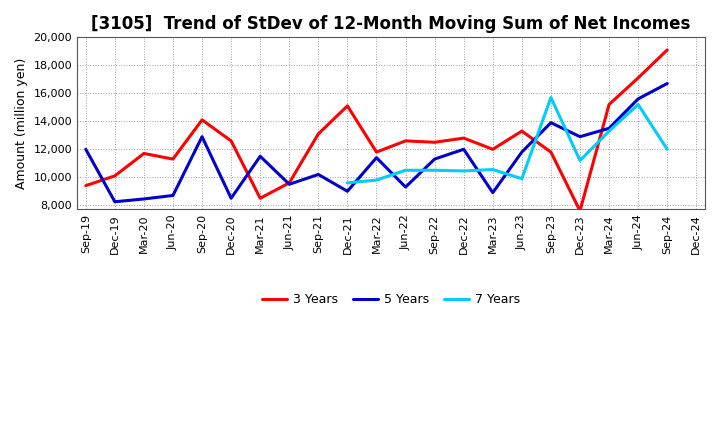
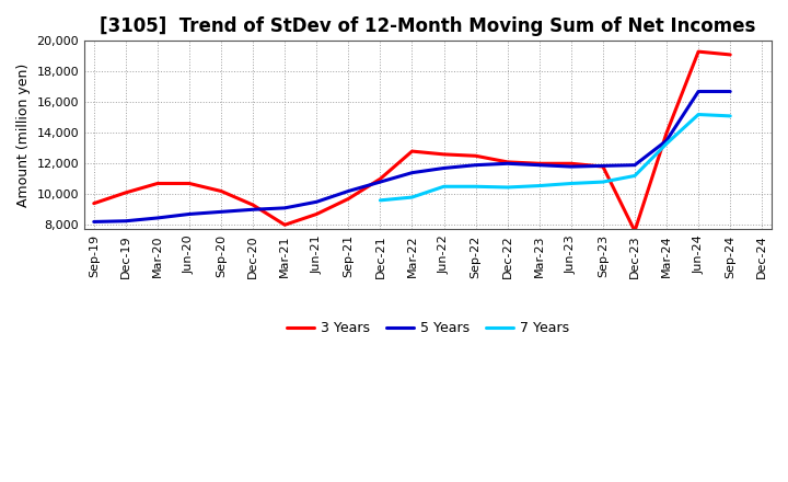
5 Years/Sep-19: 12,000 -> 8,200
3 Years/Mar-20: 11,700 -> 10,700
3 Years/Jun-20: 11,300 -> 10,700
3 Years/Sep-20: 14,100 -> 10,200
5 Years/Sep-20: 12,900 -> 8,800
3 Years/Dec-20: 12,600 -> 9,300
5 Years/Dec-20: 8,500 -> 9,000
3 Years/Mar-21: 8,500 -> 8,000
5 Years/Mar-21: 11,500 -> 9,100
3 Years/Jun-21: 9,600 -> 8,700
3 Years/Sep-21: 13,100 -> 9,700
3 Years/Dec-21: 15,100 -> 11,000
5 Years/Dec-21: 9,000 -> 10,800
3 Years/Mar-22: 11,800 -> 12,800
5 Years/Jun-22: 9,300 -> 11,700
5 Years/Sep-22: 11,300 -> 11,900
3 Years/Dec-22: 12,800 -> 12,100
5 Years/Mar-23: 8,900 -> 11,900
3 Years/Jun-23: 13,300 -> 12,000
7 Years/Jun-23: 9,900 -> 10,700
5 Years/Sep-23: 13,900 -> 11,800
7 Years/Sep-23: 15,700 -> 10,800
5 Years/Dec-23: 12,900 -> 11,900
3 Years/Mar-24: 15,200 -> 14,000
3 Years/Jun-24: 17,100 -> 19,300
5 Years/Jun-24: 15,600 -> 16,700
7 Years/Sep-24: 12,000 -> 15,100
